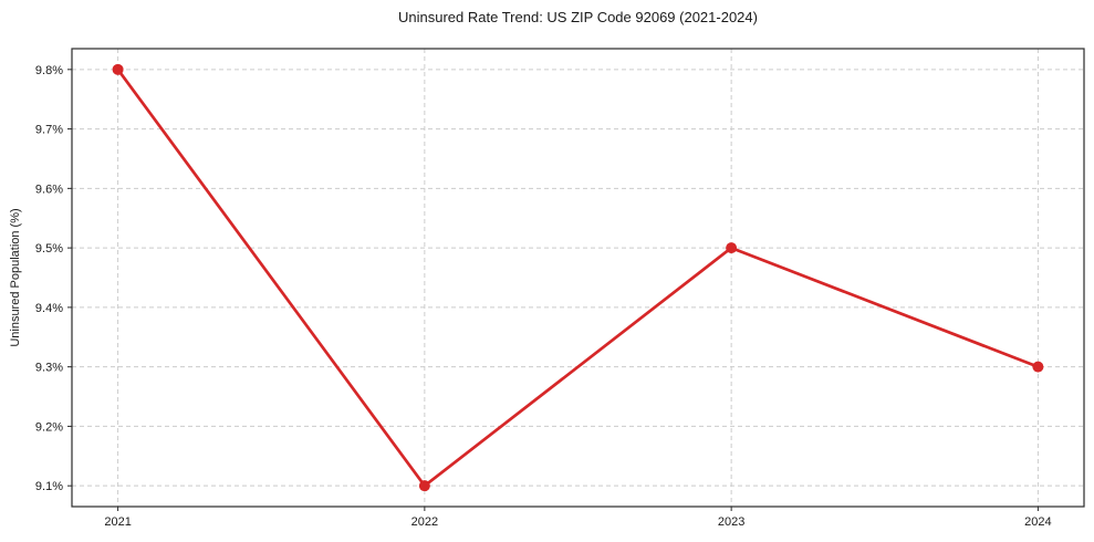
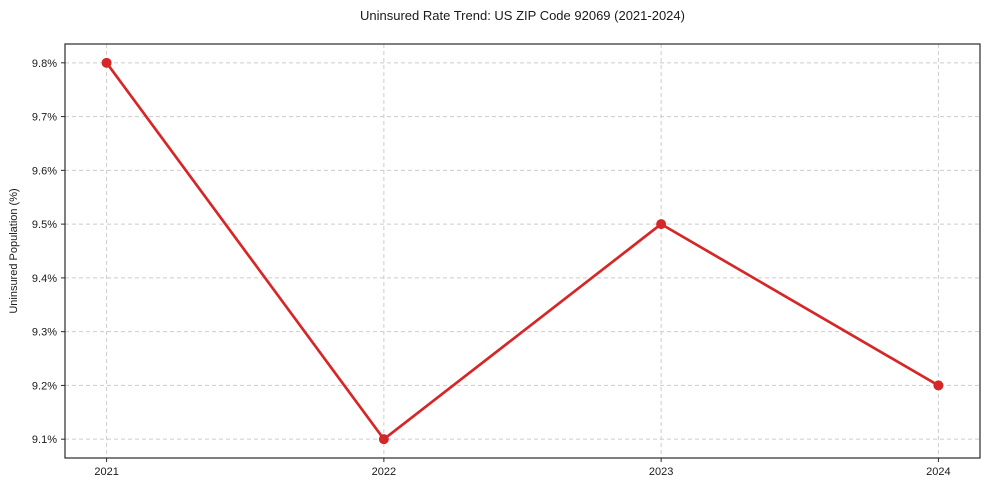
2024: 9.3% -> 9.2%
